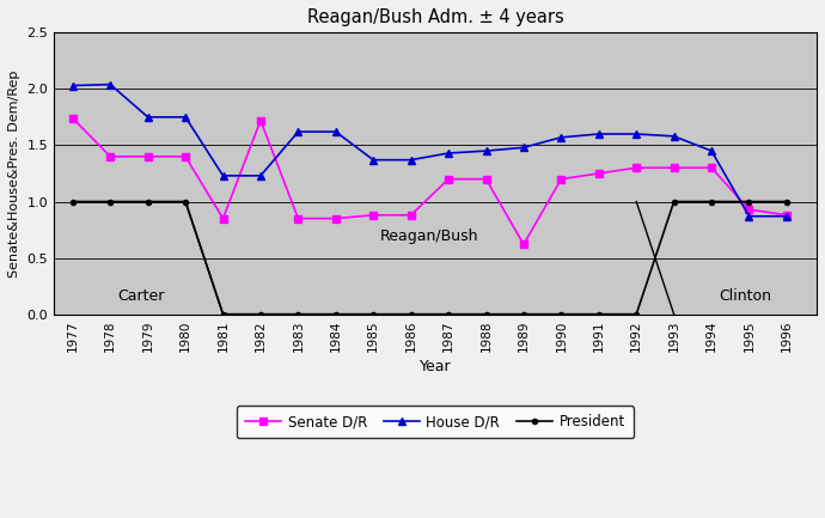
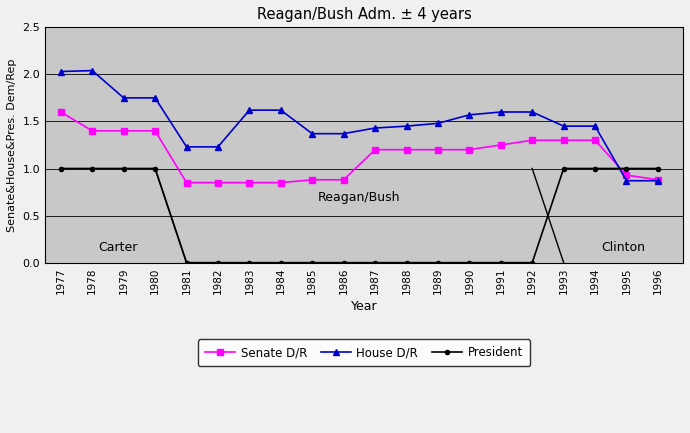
Senate D/R/1977: 1.74 -> 1.60
Senate D/R/1982: 1.72 -> 0.85
Senate D/R/1989: 0.62 -> 1.20
House D/R/1993: 1.58 -> 1.45
